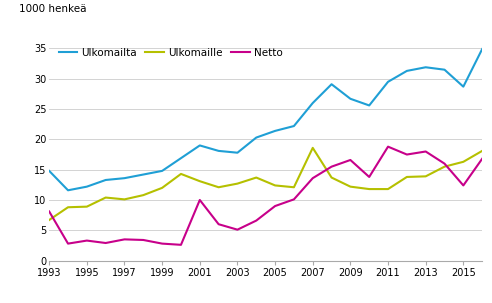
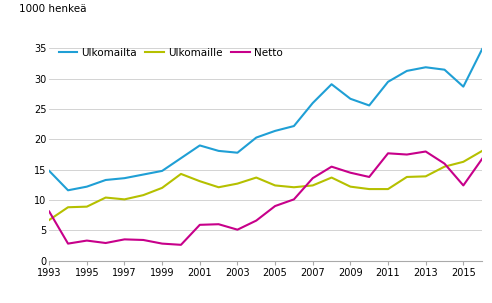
Netto/2001: 10.0 -> 5.9
Ulkomaille/2007: 18.6 -> 12.4
Netto/2009: 16.6 -> 14.5
Netto/2011: 18.8 -> 17.7
